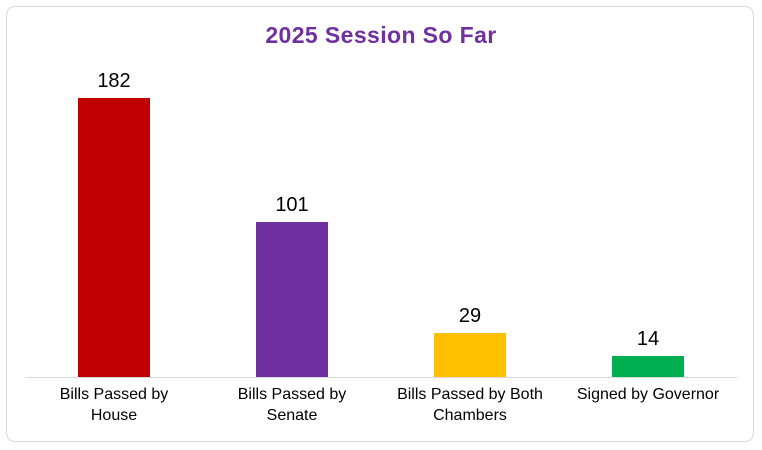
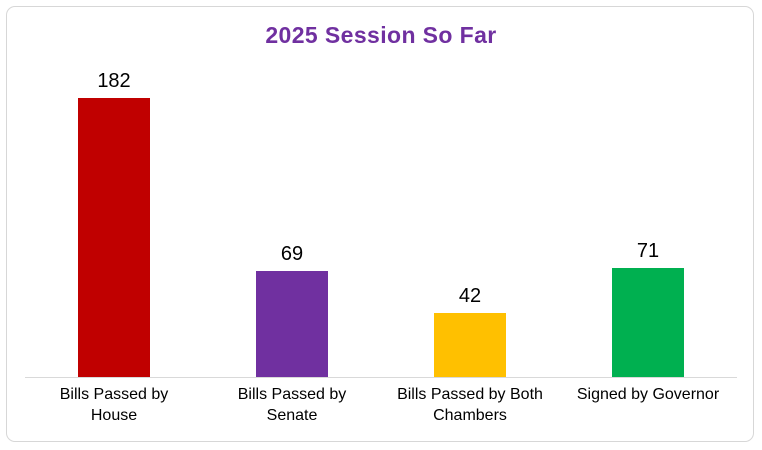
Bills Passed by Senate: 101 -> 69
Bills Passed by Both Chambers: 29 -> 42
Signed by Governor: 14 -> 71
